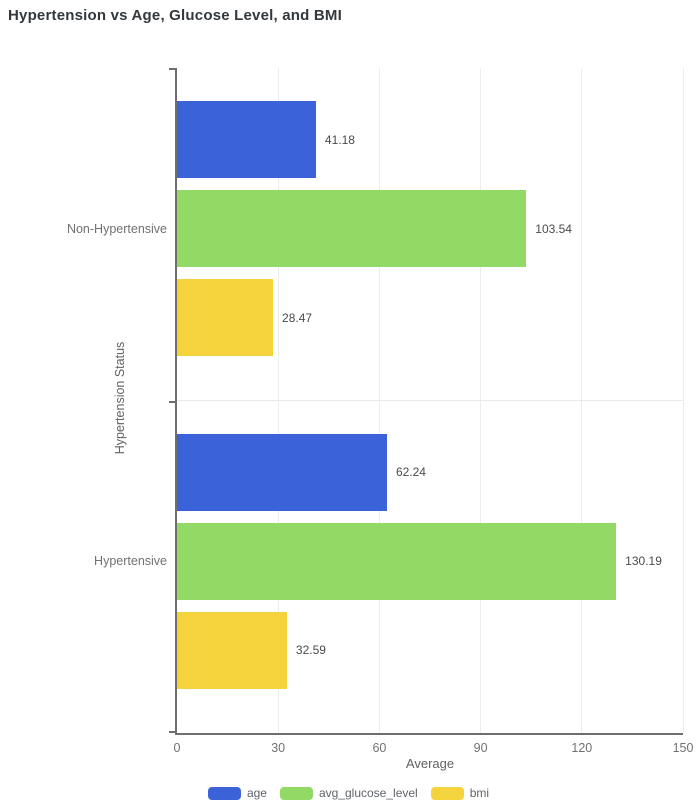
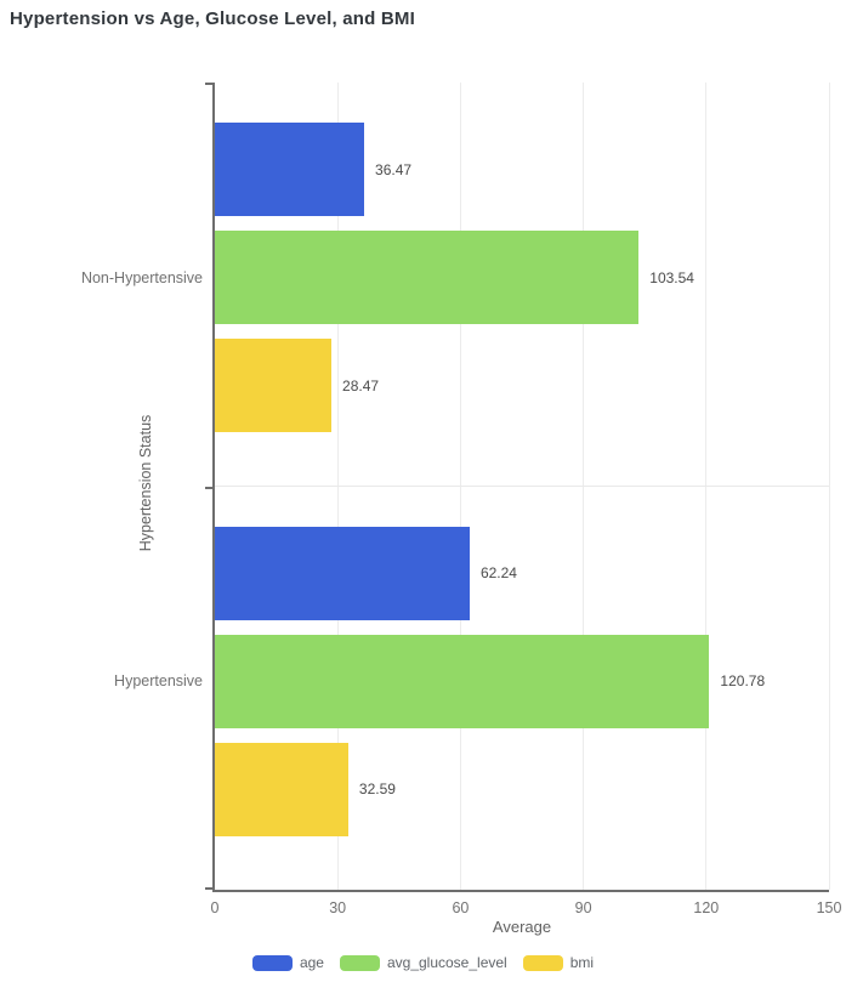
age/Non-Hypertensive: 41.18 -> 36.47
avg_glucose_level/Hypertensive: 130.19 -> 120.78
